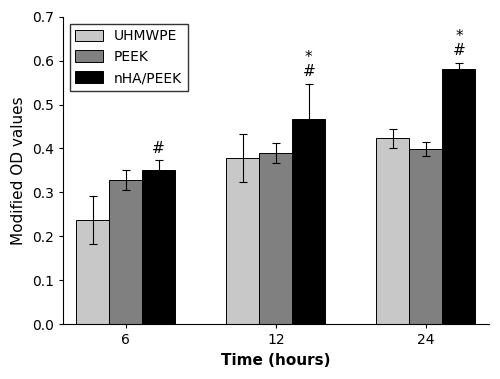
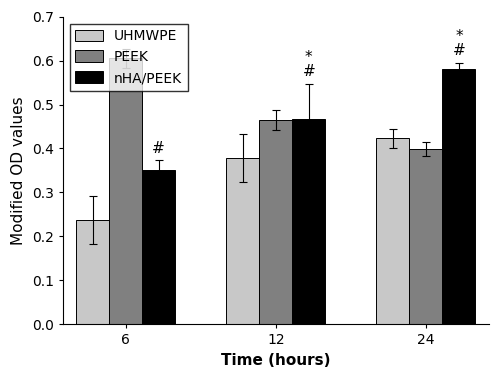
PEEK/6: 0.328 -> 0.605
PEEK/12: 0.390 -> 0.465
